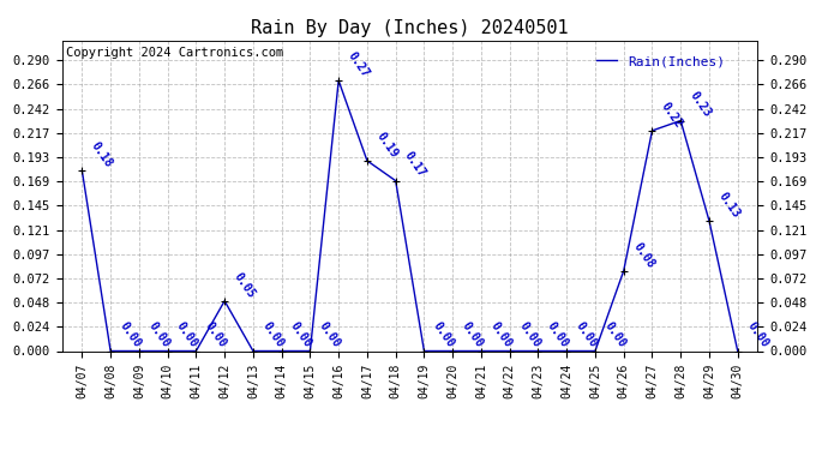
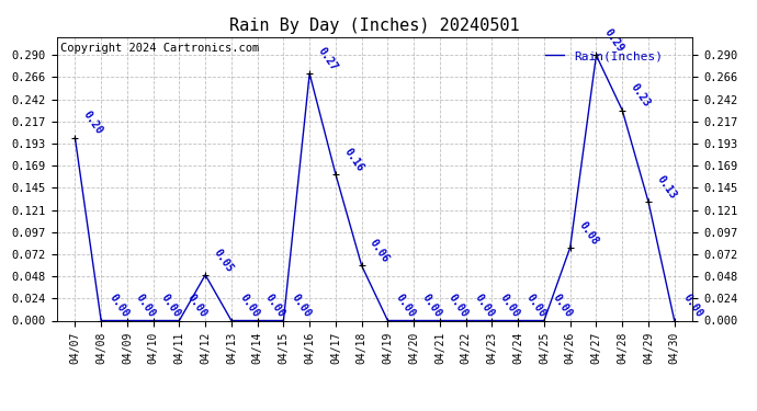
04/07: 0.18 -> 0.20
04/17: 0.19 -> 0.16
04/18: 0.17 -> 0.06
04/27: 0.22 -> 0.29
